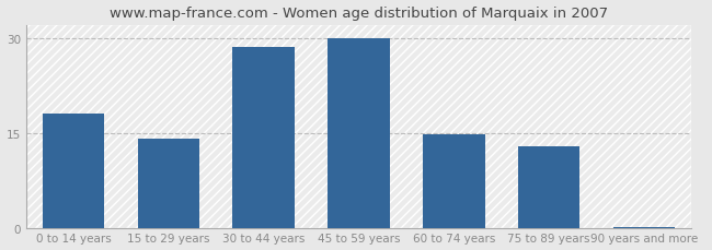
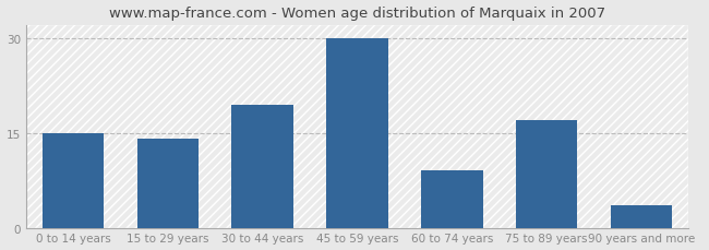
0 to 14 years: 18.0 -> 15.0
30 to 44 years: 28.5 -> 19.4
60 to 74 years: 14.8 -> 9.2
75 to 89 years: 13.0 -> 17.0
90 years and more: 0.3 -> 3.6
